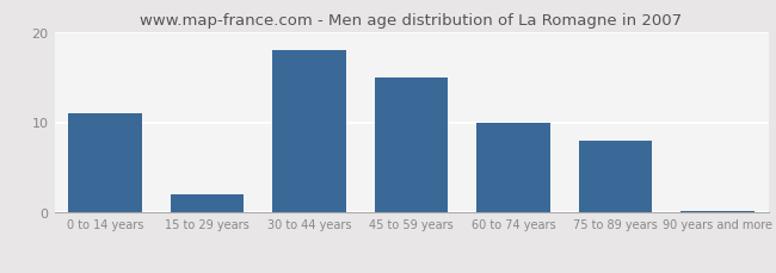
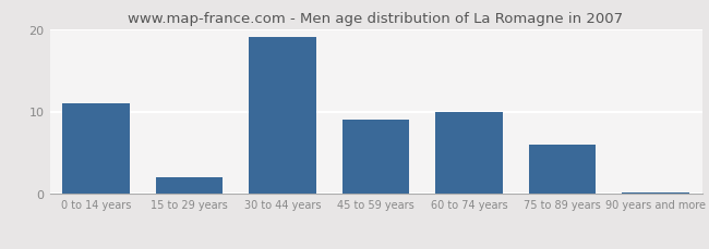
30 to 44 years: 18.0 -> 19.0
45 to 59 years: 15.0 -> 9.0
75 to 89 years: 8.0 -> 6.0
